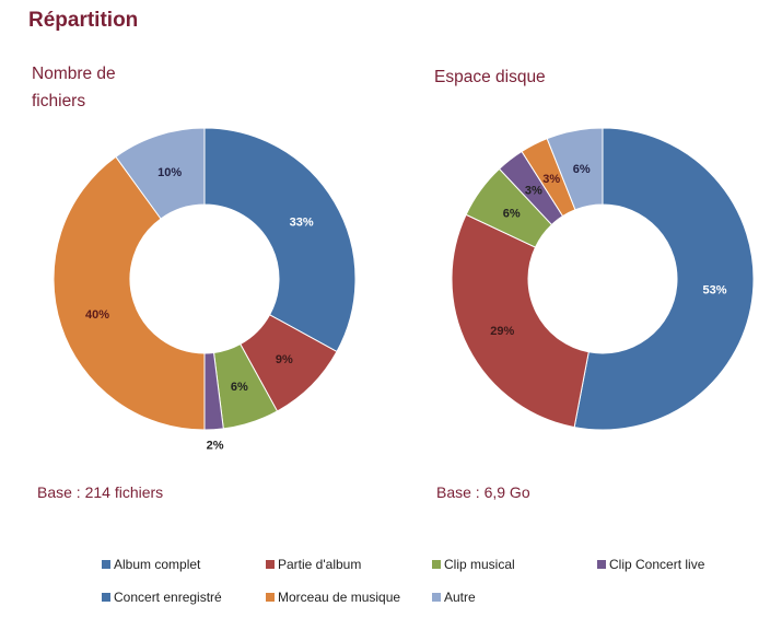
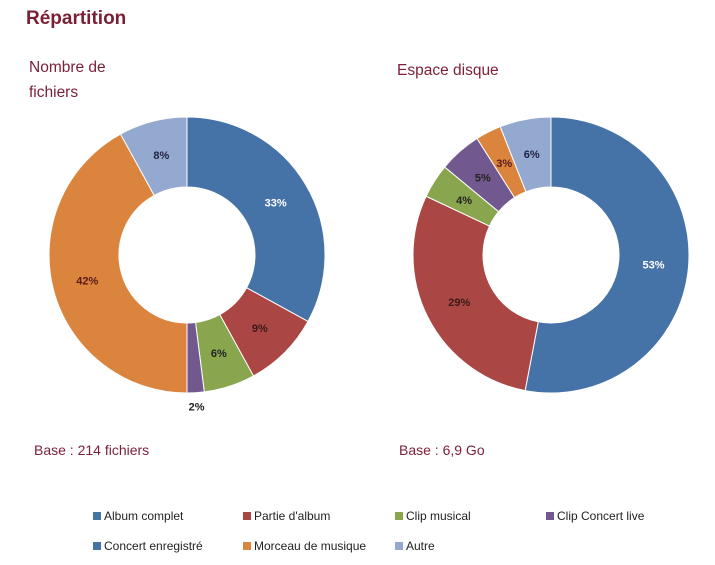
Nombre de fichiers/Morceau de musique: 40% -> 42%
Nombre de fichiers/Autre: 10% -> 8%
Espace disque/Clip musical: 6% -> 4%
Espace disque/Clip Concert live: 3% -> 5%
